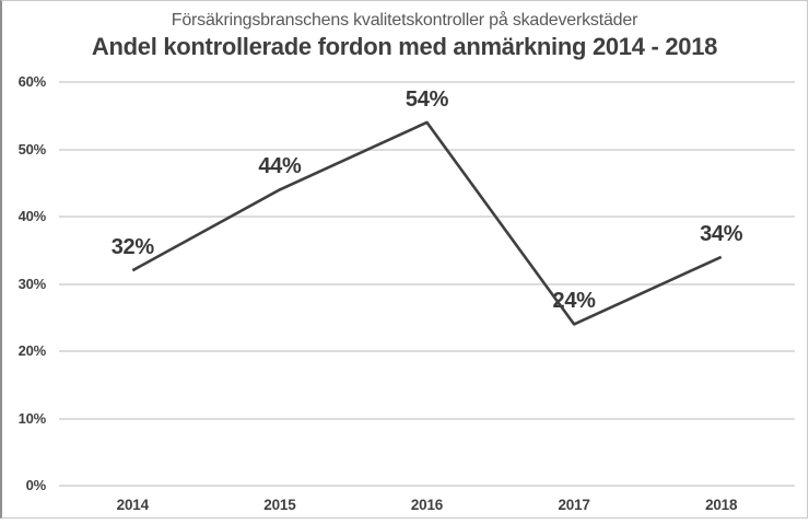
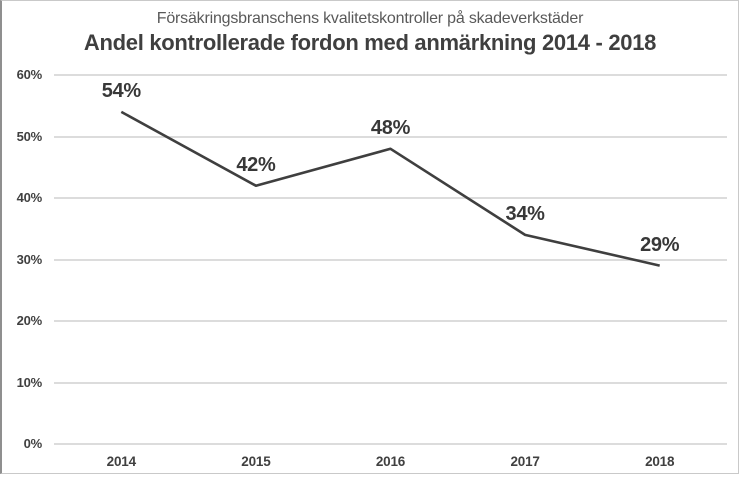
2014: 32% -> 54%
2015: 44% -> 42%
2016: 54% -> 48%
2017: 24% -> 34%
2018: 34% -> 29%
